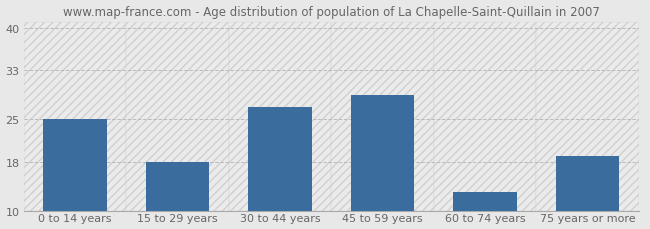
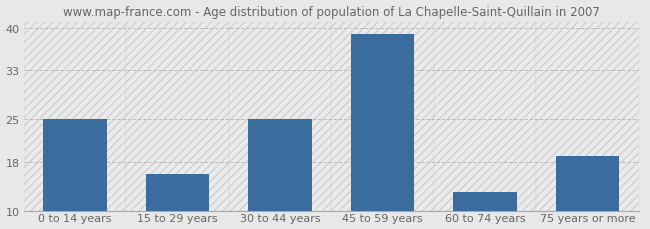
15 to 29 years: 18 -> 16
30 to 44 years: 27 -> 25
45 to 59 years: 29 -> 39
